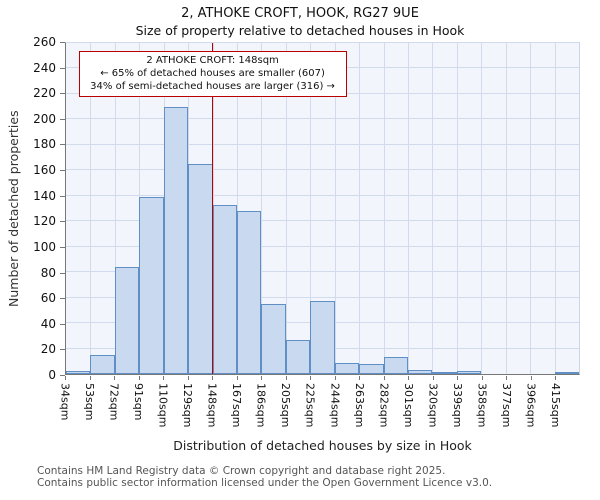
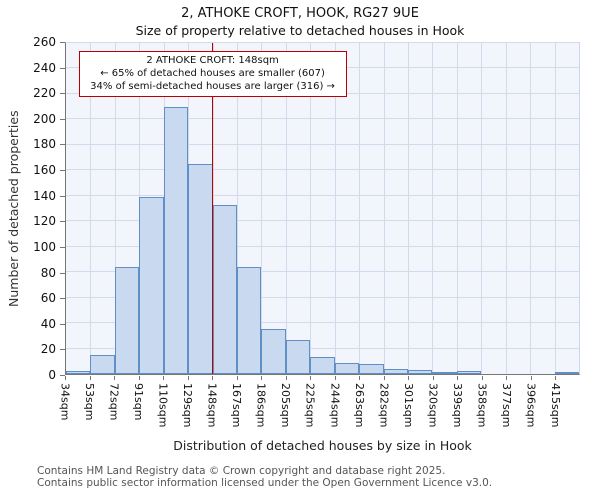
167sqm: 128 -> 84
186sqm: 55 -> 35
225sqm: 57 -> 13
282sqm: 13 -> 4
